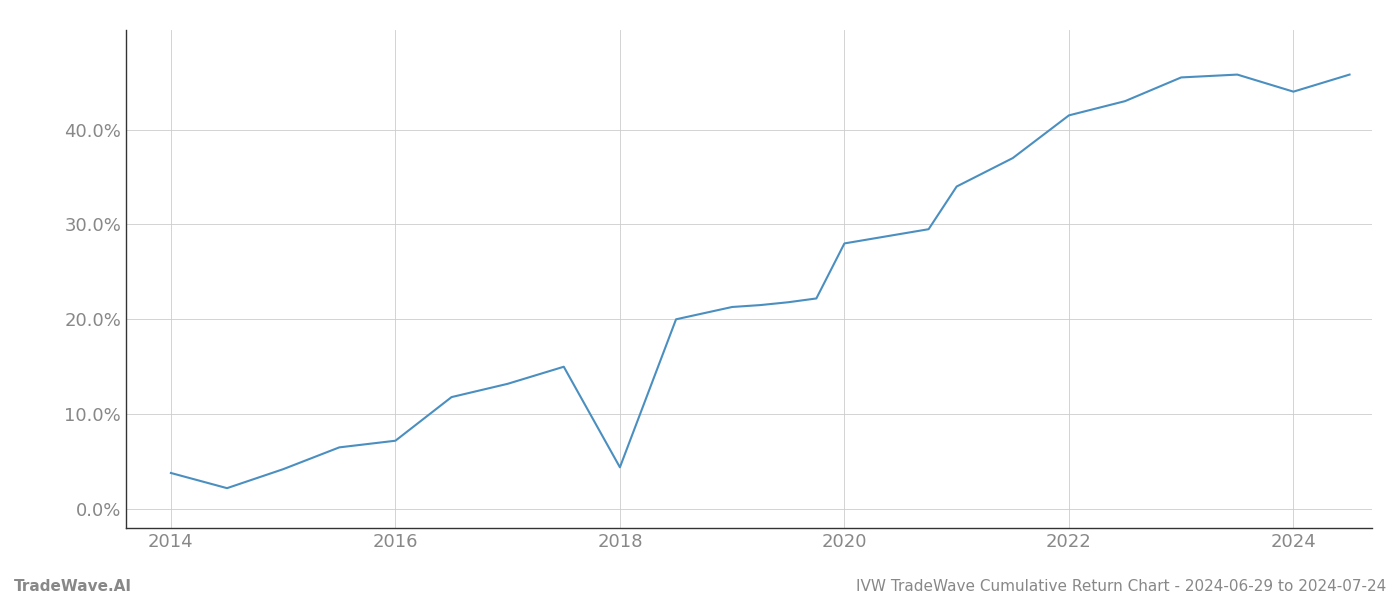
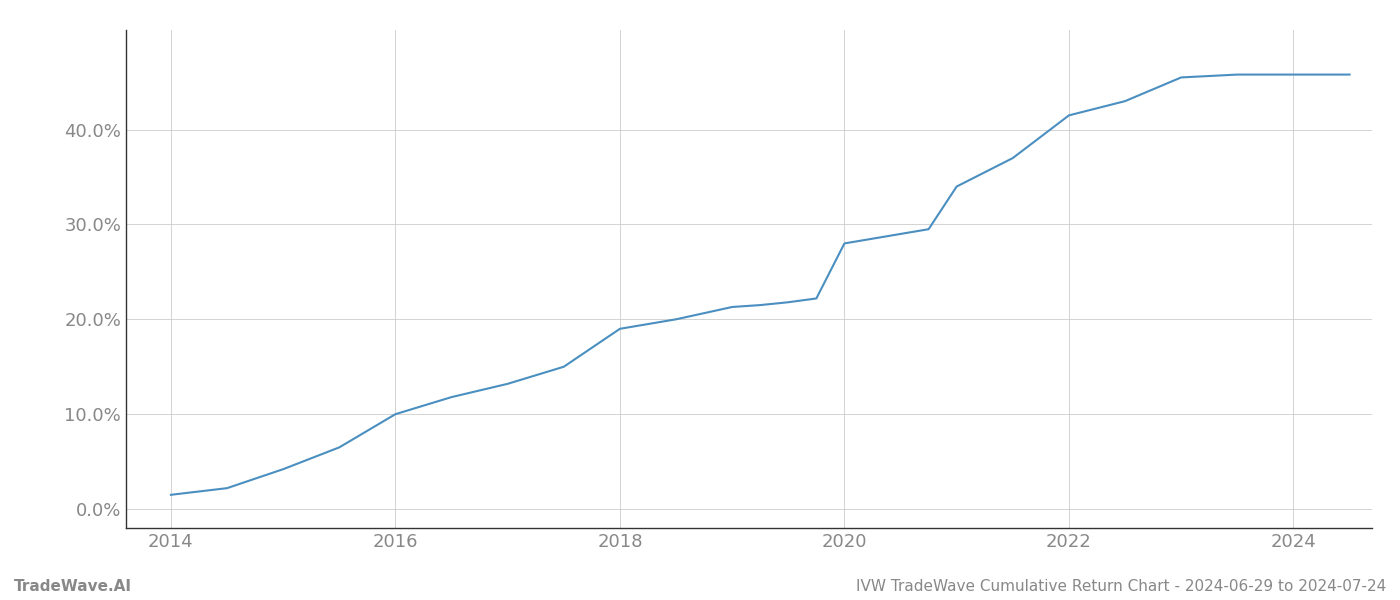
2014: 3.8% -> 1.5%
2016: 7.2% -> 10.0%
2018: 4.4% -> 19.0%
2024: 44.0% -> 45.8%
